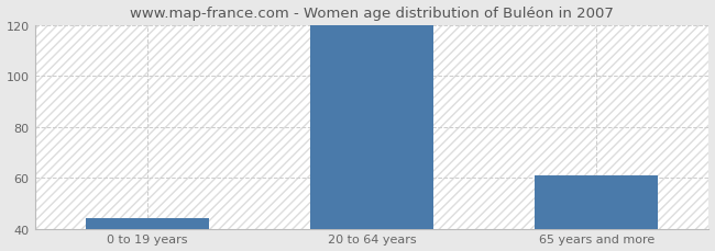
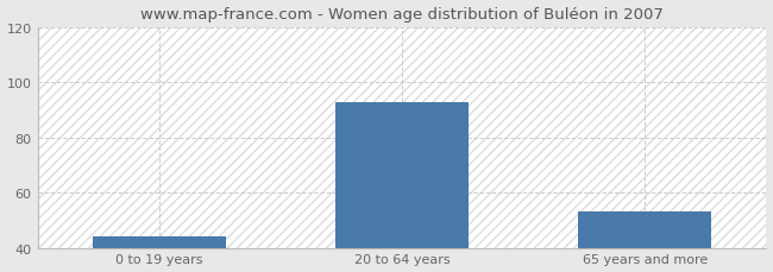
20 to 64 years: 120 -> 93
65 years and more: 61 -> 53
